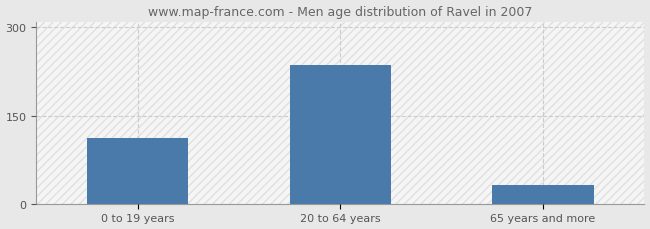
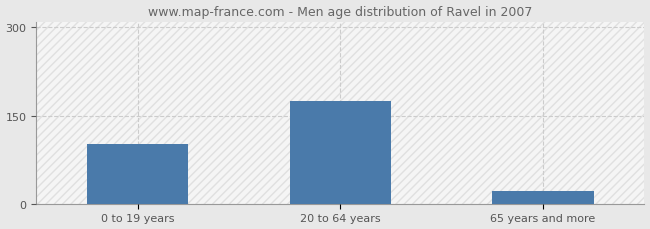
0 to 19 years: 112 -> 101
20 to 64 years: 236 -> 175
65 years and more: 32 -> 22
